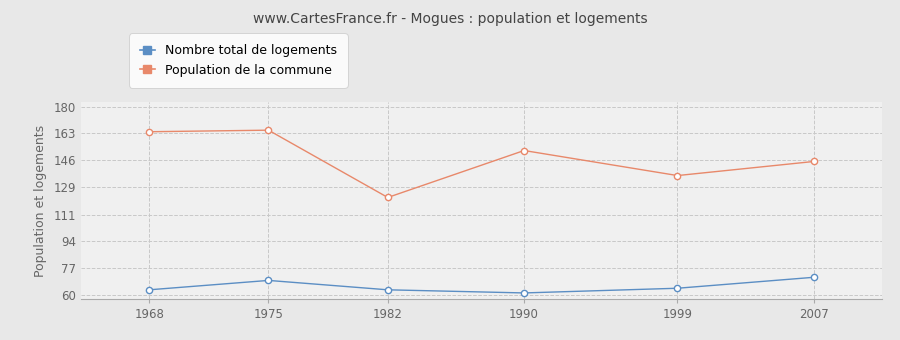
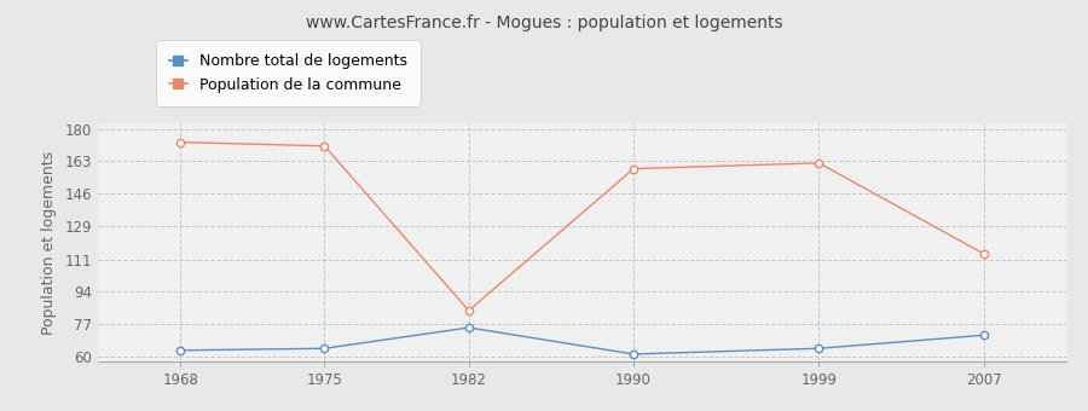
Population de la commune/1968: 164 -> 173
Nombre total de logements/1975: 69 -> 64
Population de la commune/1975: 165 -> 171
Nombre total de logements/1982: 63 -> 75
Population de la commune/1982: 122 -> 84
Population de la commune/1990: 152 -> 159
Population de la commune/1999: 136 -> 162
Population de la commune/2007: 145 -> 114
